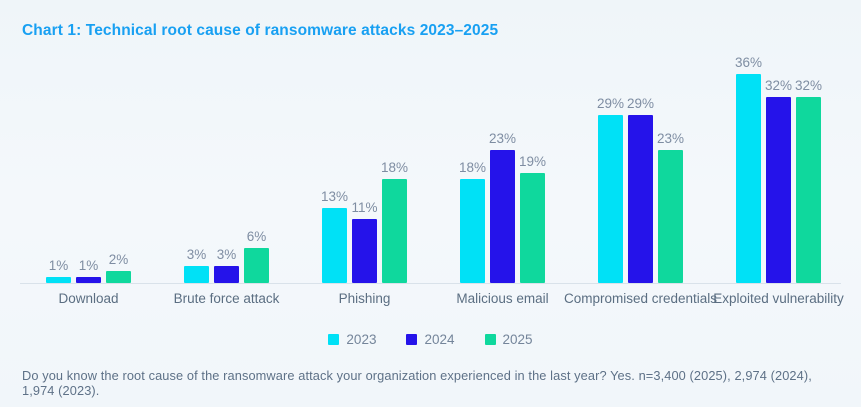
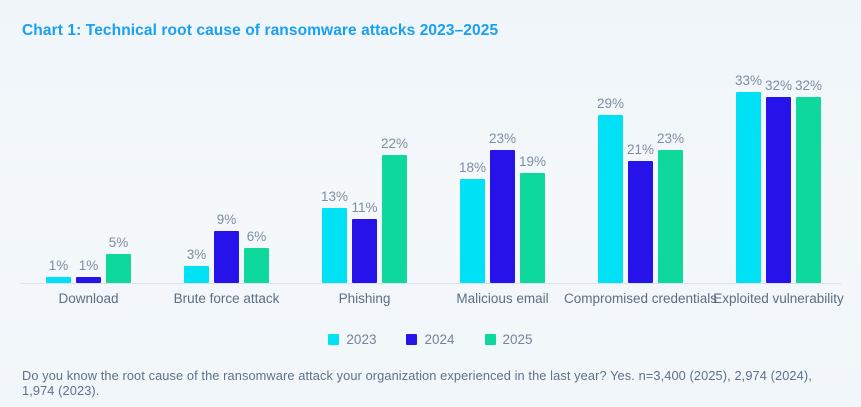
2025/Download: 2% -> 5%
2024/Brute force attack: 3% -> 9%
2025/Phishing: 18% -> 22%
2024/Compromised credentials: 29% -> 21%
2023/Exploited vulnerability: 36% -> 33%
